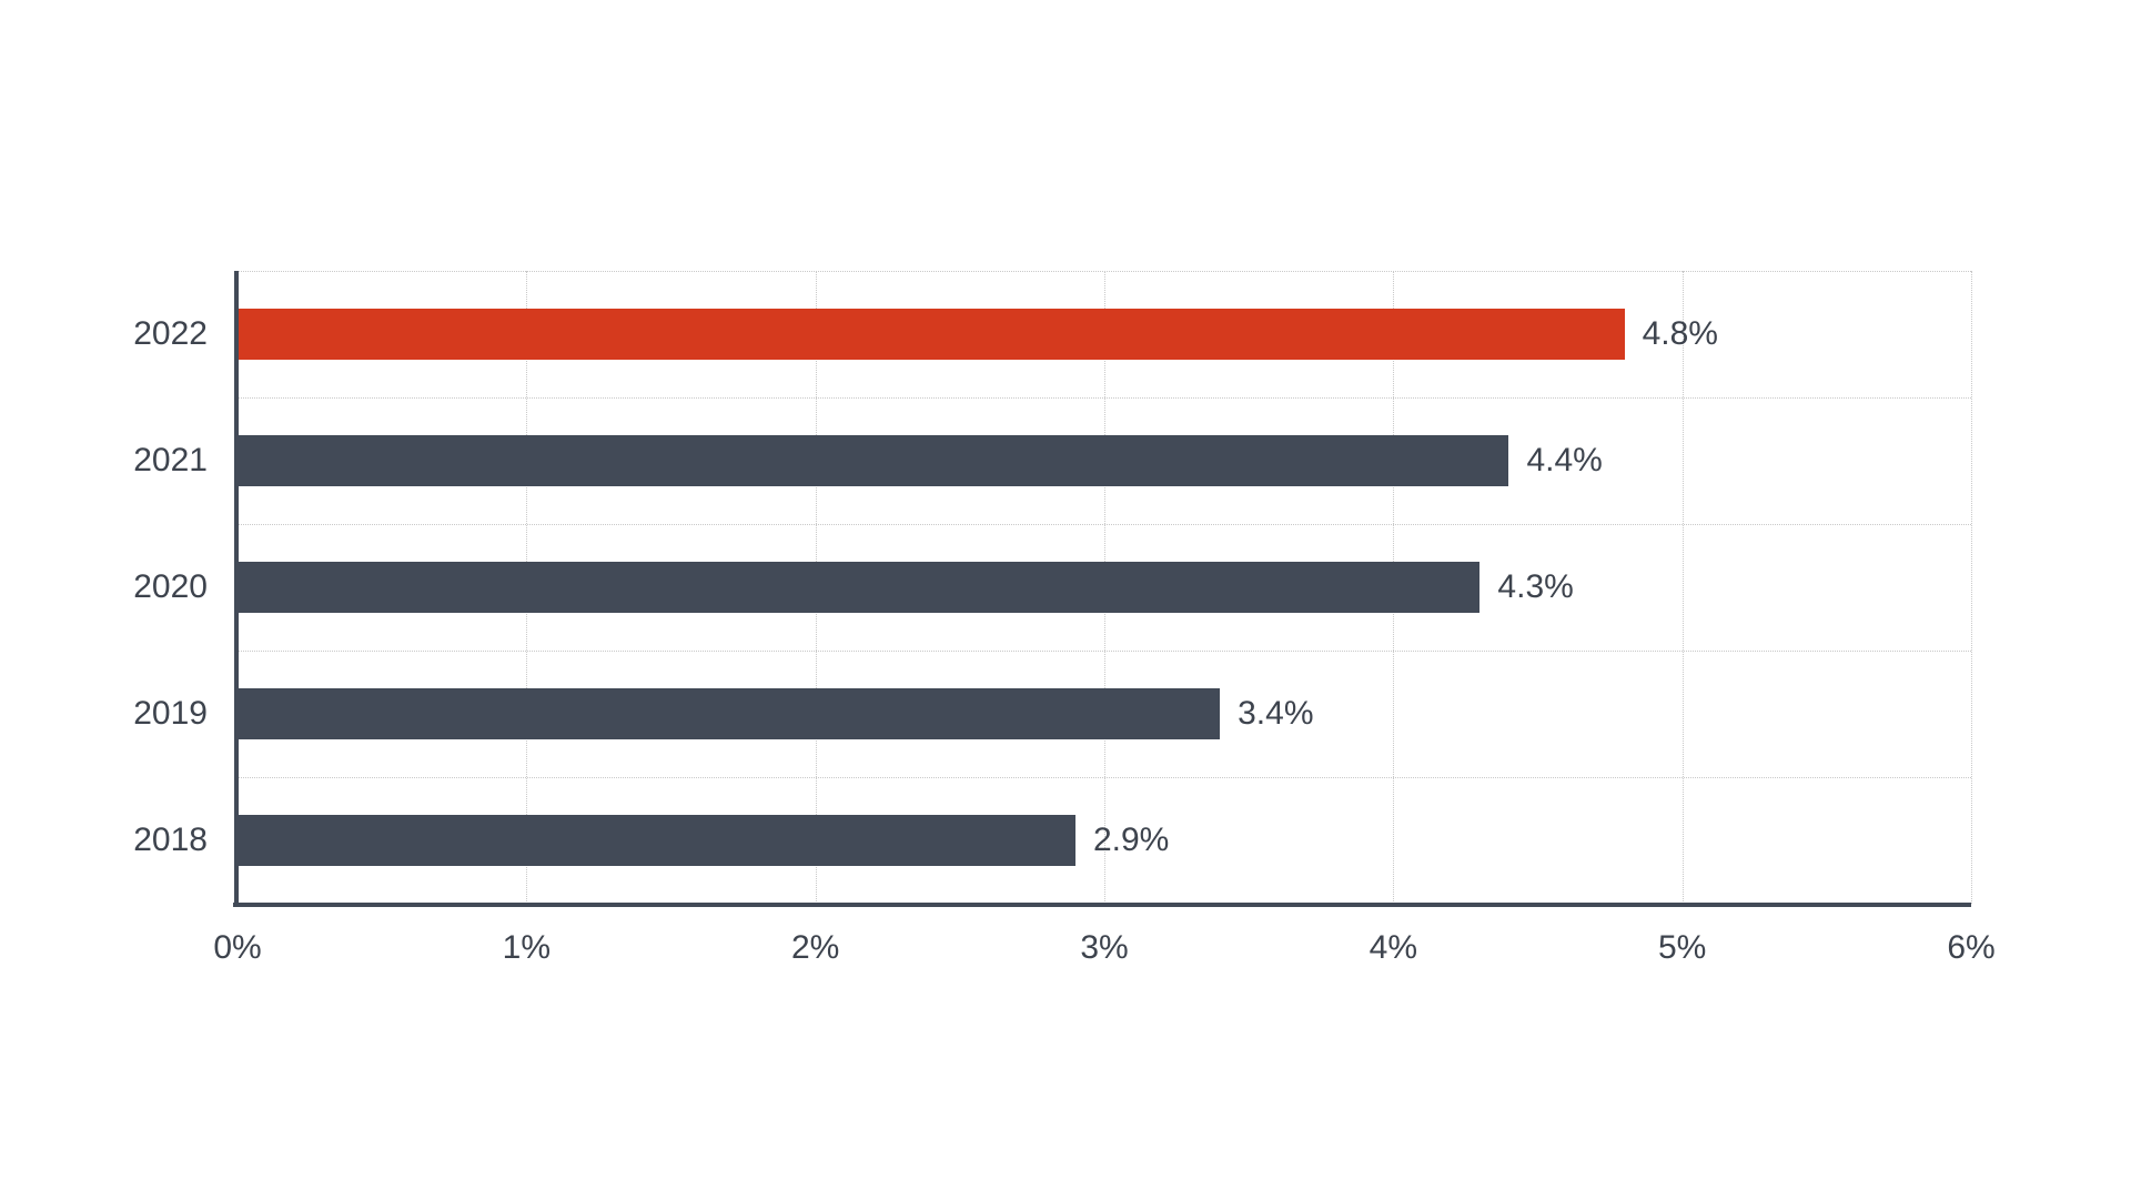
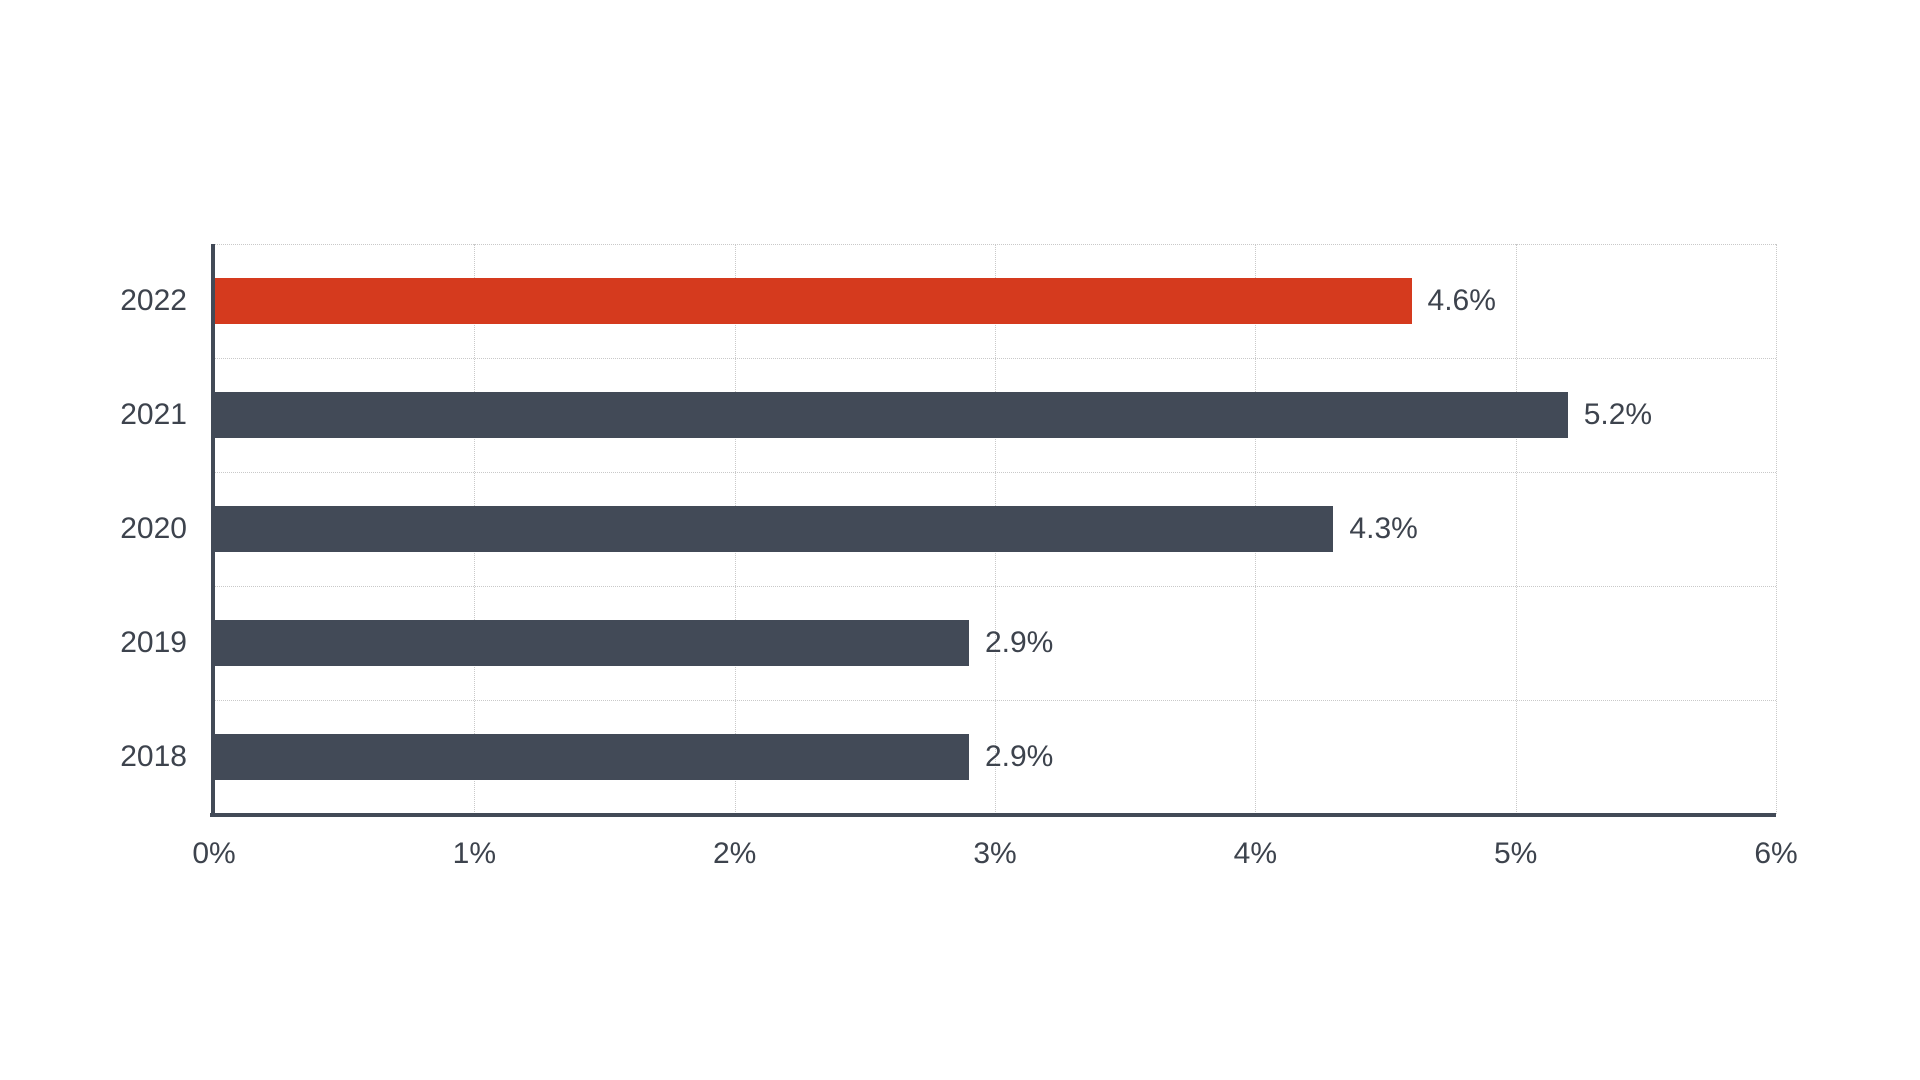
2022: 4.8% -> 4.6%
2021: 4.4% -> 5.2%
2019: 3.4% -> 2.9%
